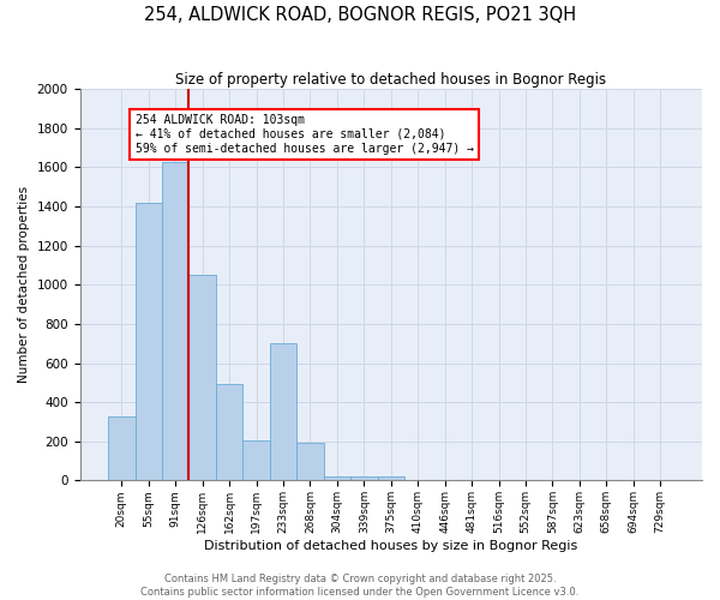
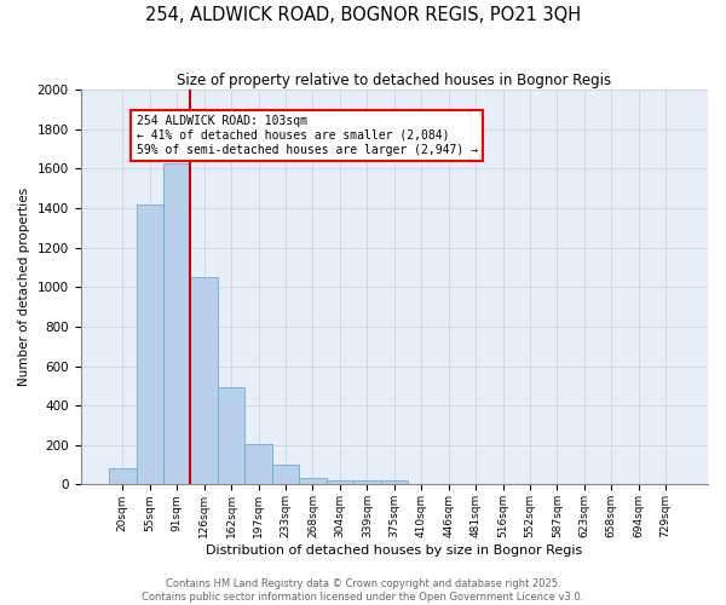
20sqm: 330 -> 80
233sqm: 700 -> 100
268sqm: 190 -> 40
